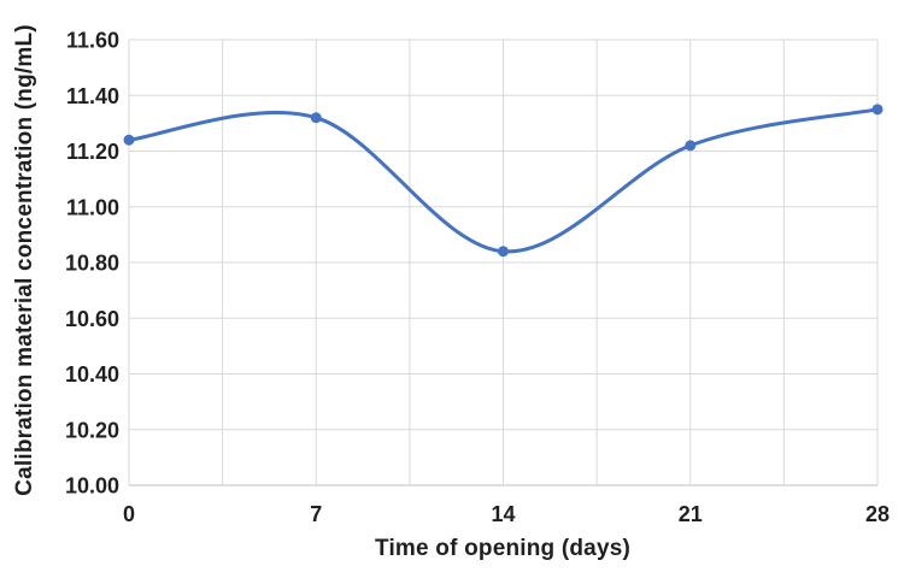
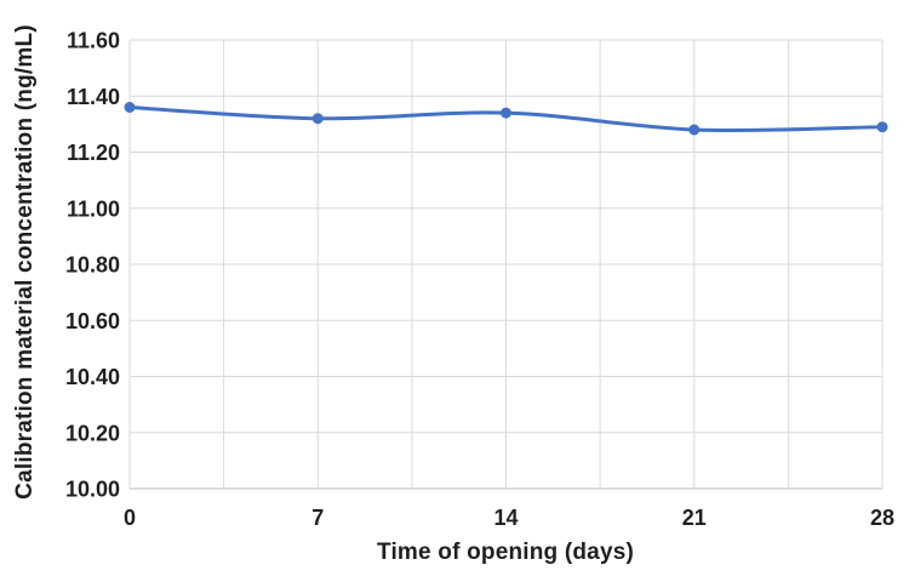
0: 11.24 -> 11.36
14: 10.84 -> 11.34
21: 11.22 -> 11.28
28: 11.35 -> 11.29
